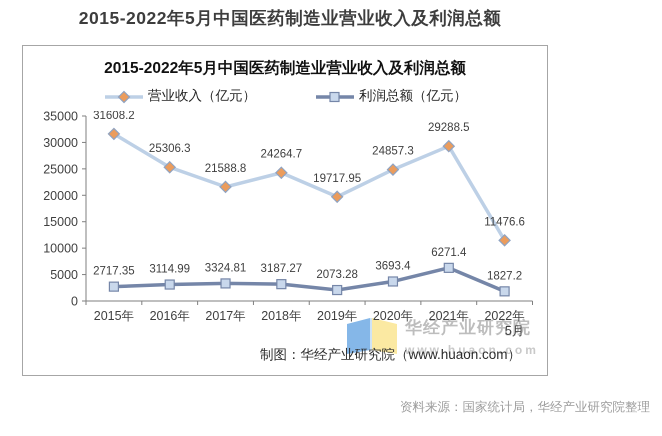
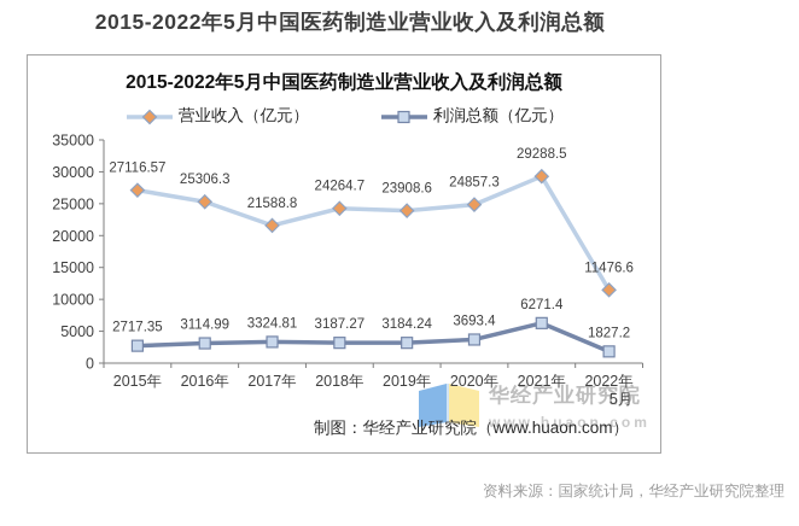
营业收入（亿元）/2015年: 31608.2 -> 27116.57
营业收入（亿元）/2019年: 19717.95 -> 23908.6
利润总额（亿元）/2019年: 2073.28 -> 3184.24
